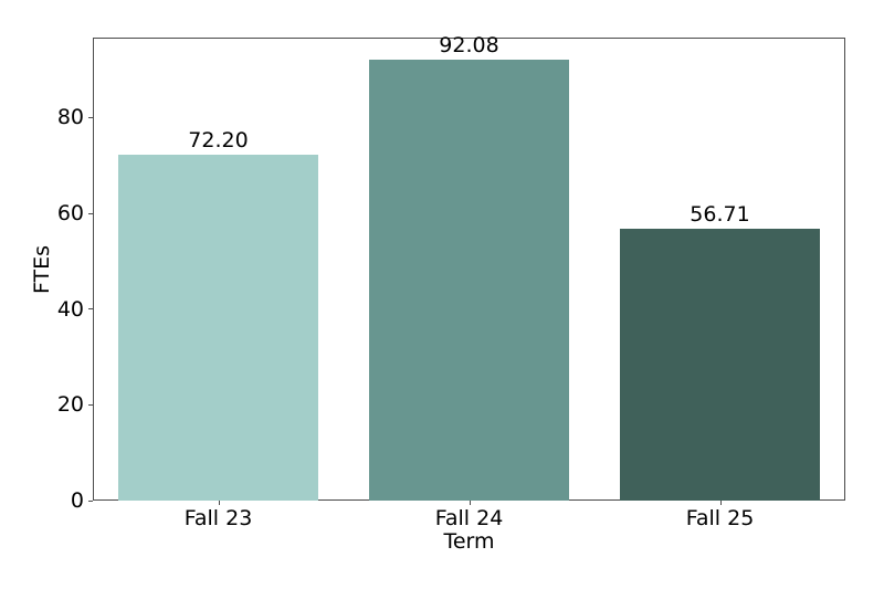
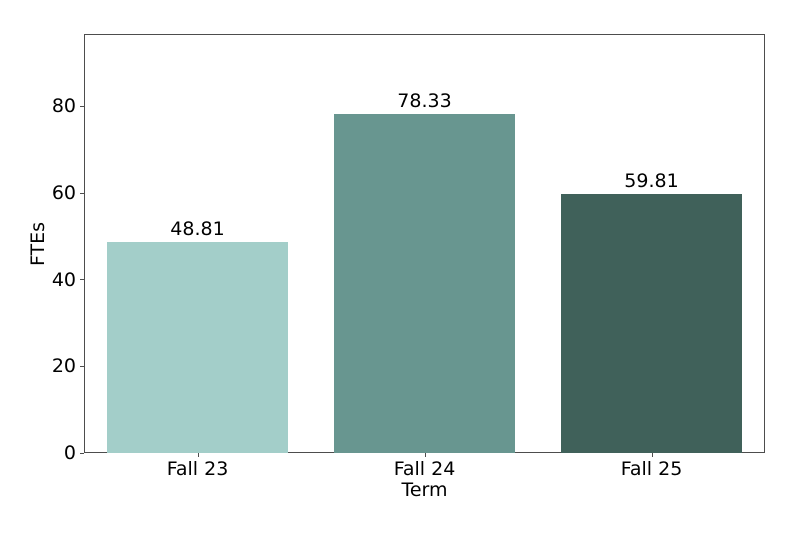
Fall 23: 72.20 -> 48.81
Fall 24: 92.08 -> 78.33
Fall 25: 56.71 -> 59.81
